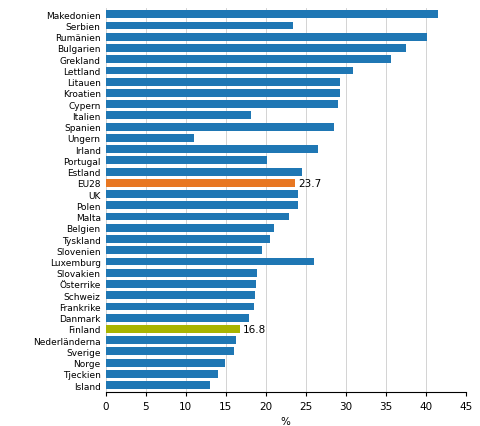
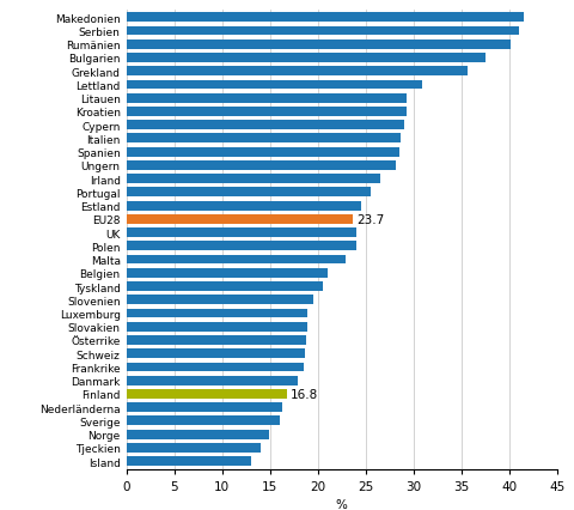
Serbien: 23.4 -> 41.0
Italien: 18.2 -> 28.7
Ungern: 11.0 -> 28.2
Portugal: 20.2 -> 25.6
Luxemburg: 26.0 -> 18.9
